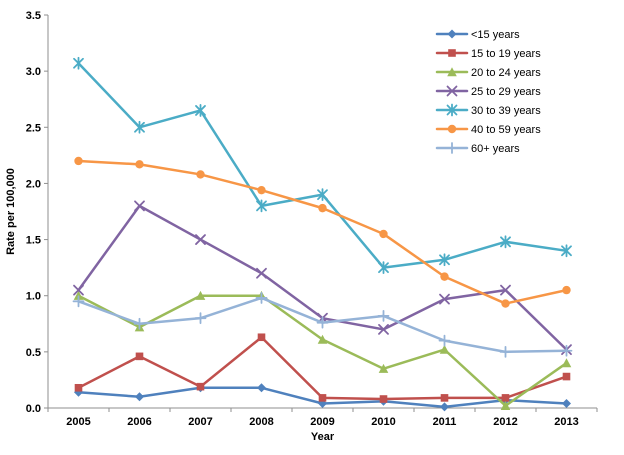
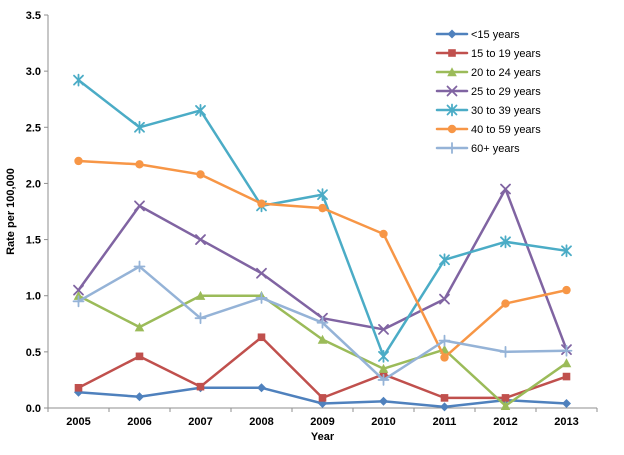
30 to 39 years/2005: 3.07 -> 2.92
60+ years/2006: 0.75 -> 1.26
40 to 59 years/2008: 1.94 -> 1.82
15 to 19 years/2010: 0.08 -> 0.30
30 to 39 years/2010: 1.25 -> 0.46
60+ years/2010: 0.82 -> 0.25
40 to 59 years/2011: 1.17 -> 0.45
25 to 29 years/2012: 1.05 -> 1.95
